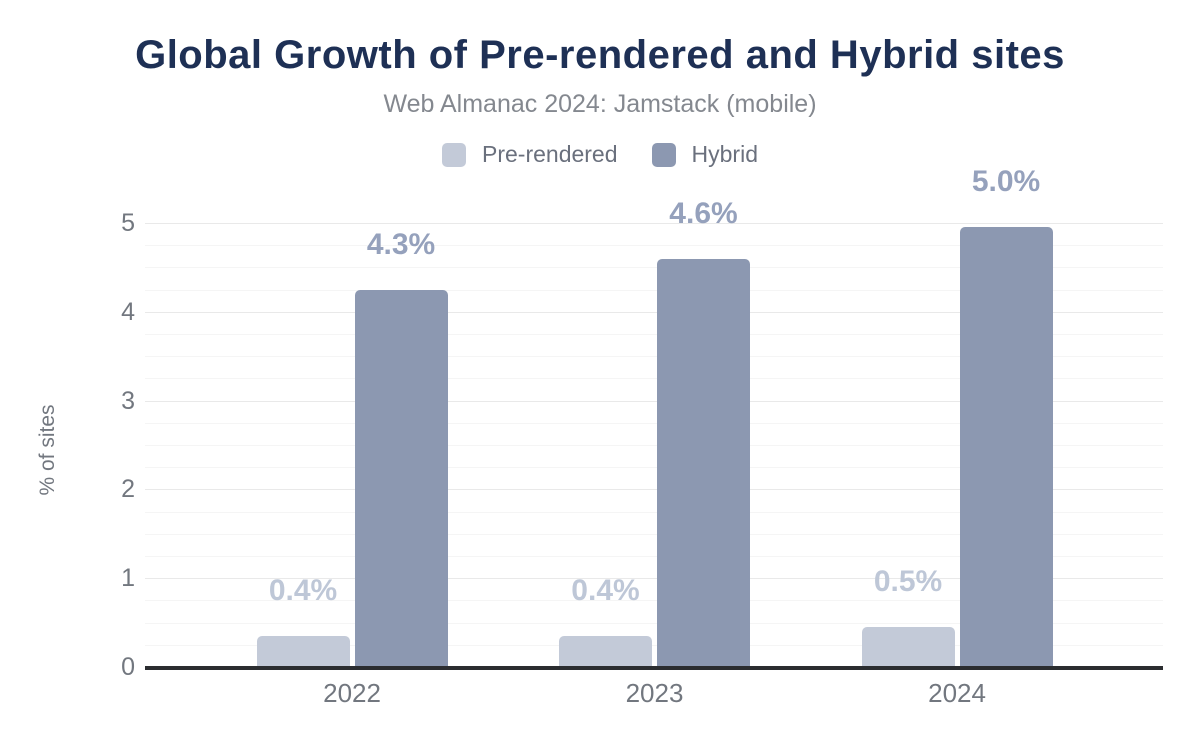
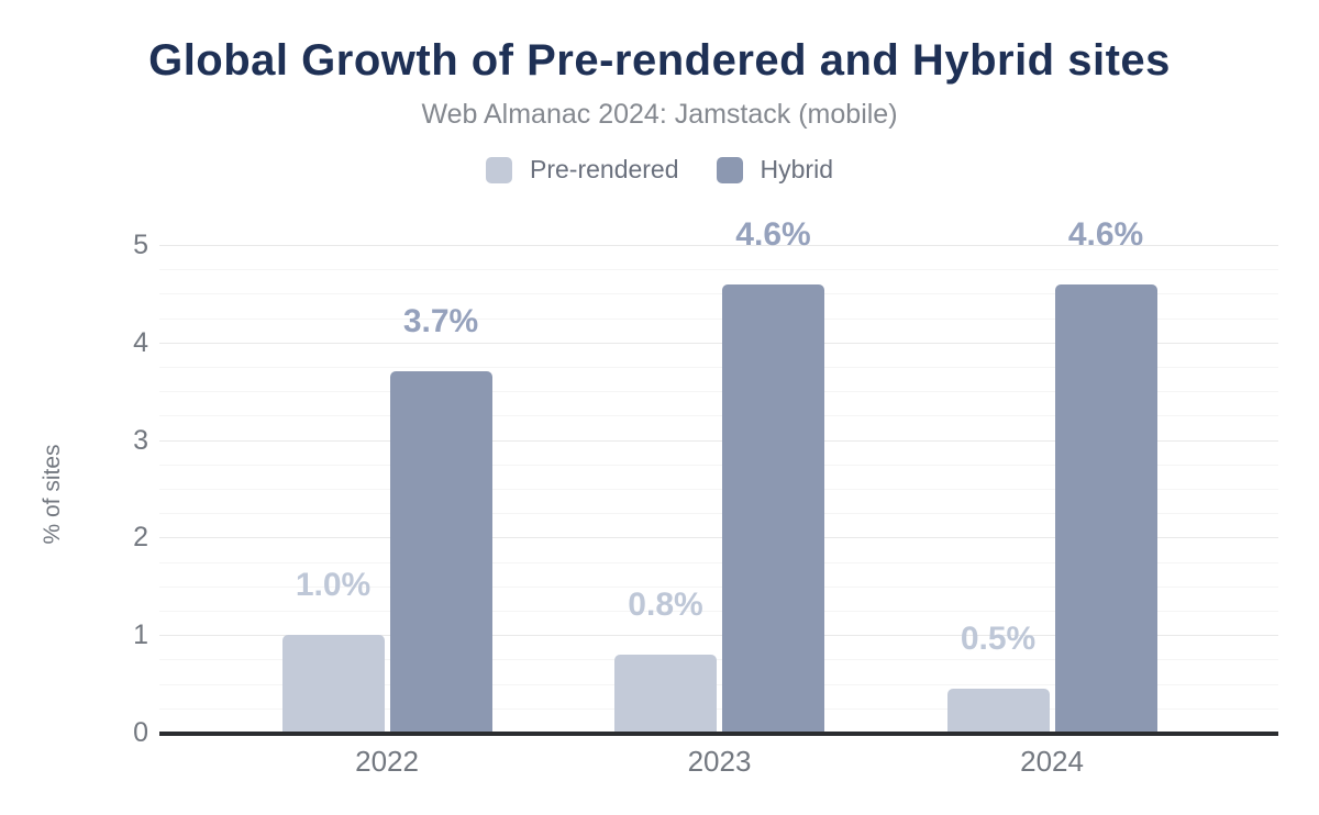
Pre-rendered/2022: 0.4% -> 1.0%
Hybrid/2022: 4.3% -> 3.7%
Pre-rendered/2023: 0.4% -> 0.8%
Hybrid/2024: 5.0% -> 4.6%
